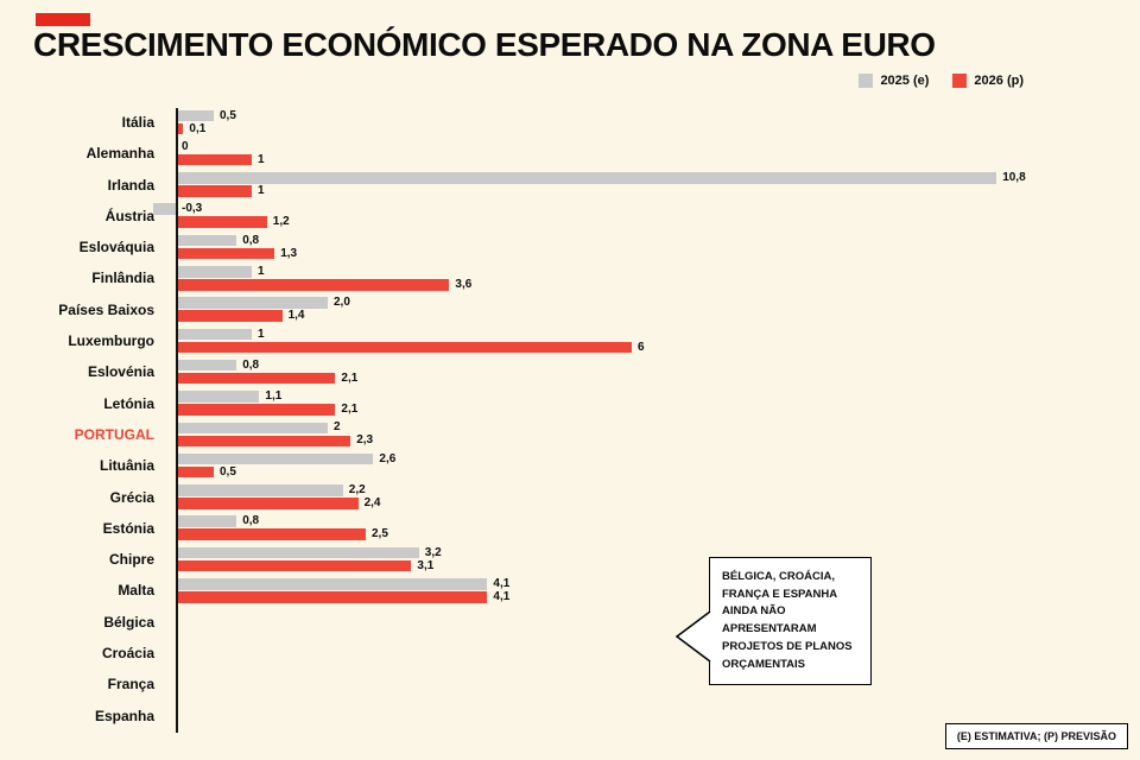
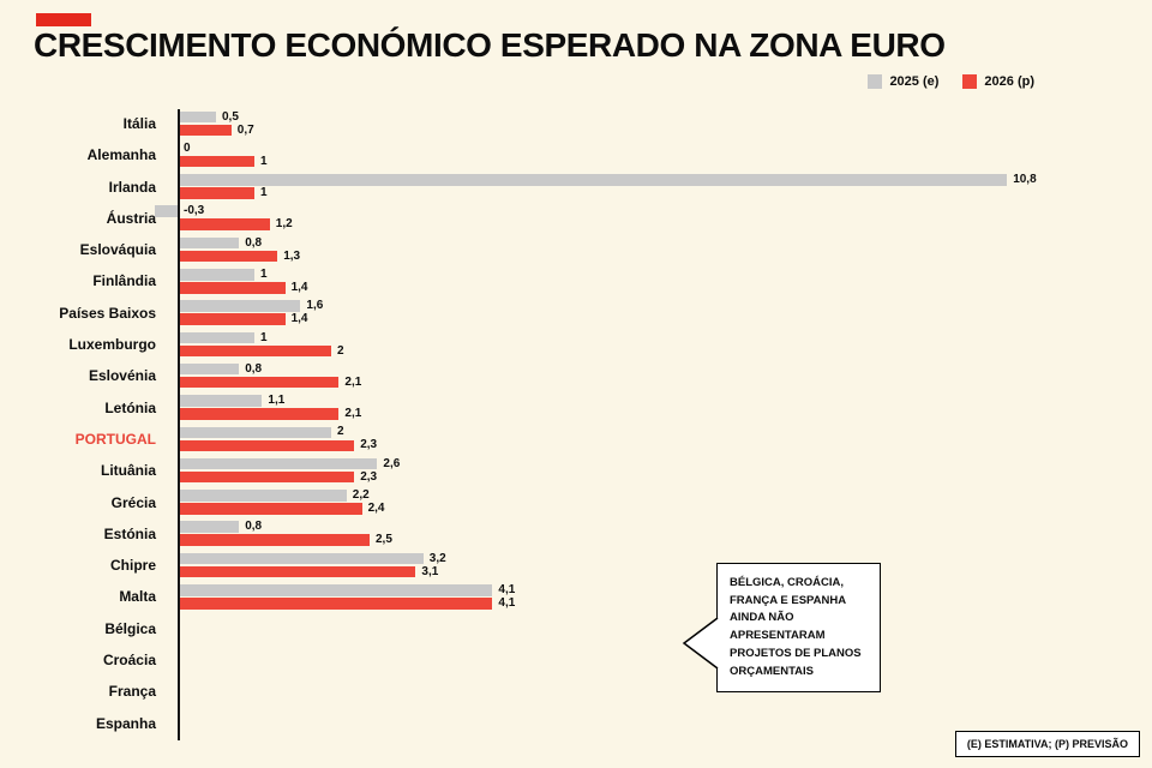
2026 (p)/Itália: 0,1 -> 0,7
2026 (p)/Finlândia: 3,6 -> 1,4
2025 (e)/Países Baixos: 2,0 -> 1,6
2026 (p)/Luxemburgo: 6 -> 2
2026 (p)/Lituânia: 0,5 -> 2,3
